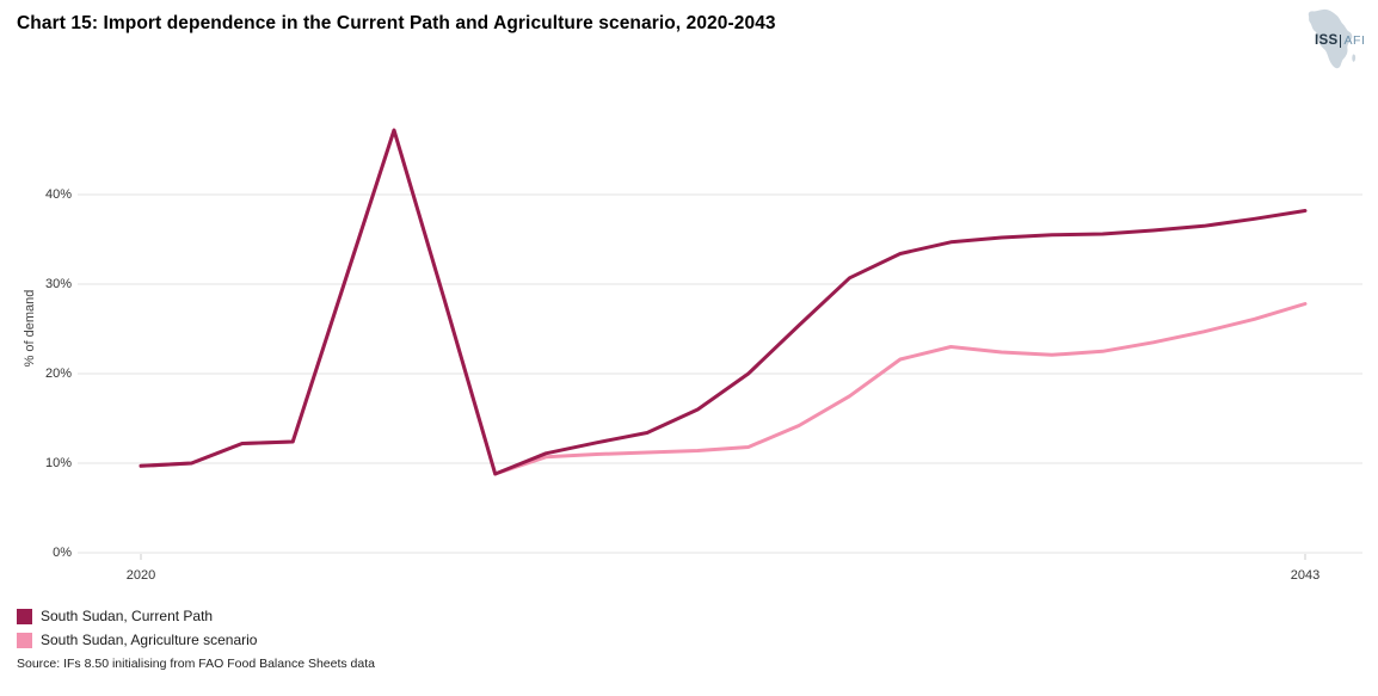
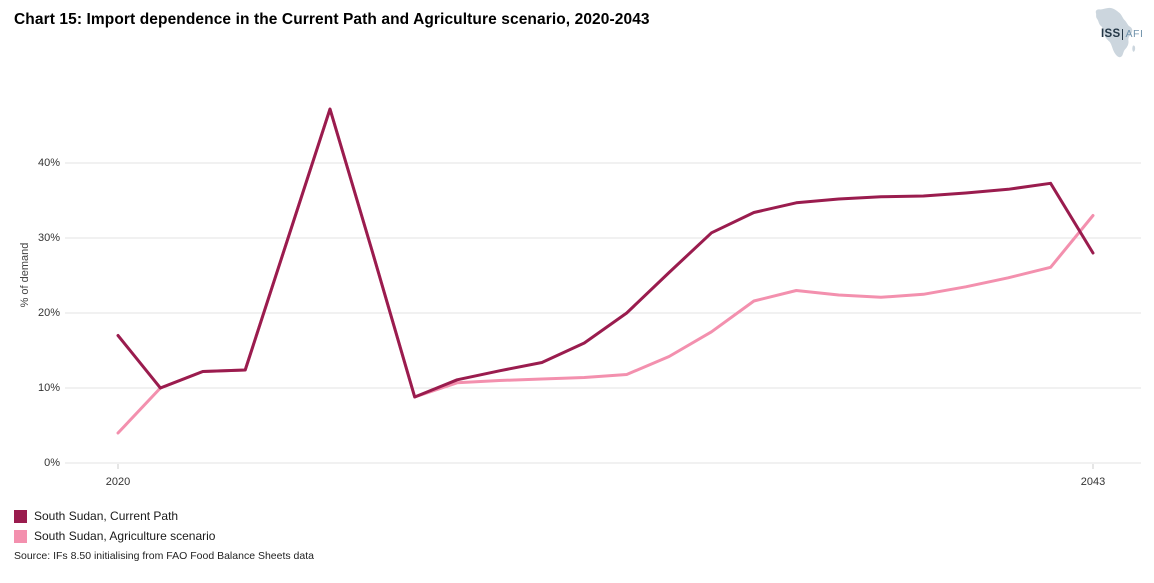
South Sudan, Current Path/2020: 10% -> 17%
South Sudan, Agriculture scenario/2020: 10% -> 4%
South Sudan, Current Path/2043: 38% -> 28%
South Sudan, Agriculture scenario/2043: 28% -> 33%
